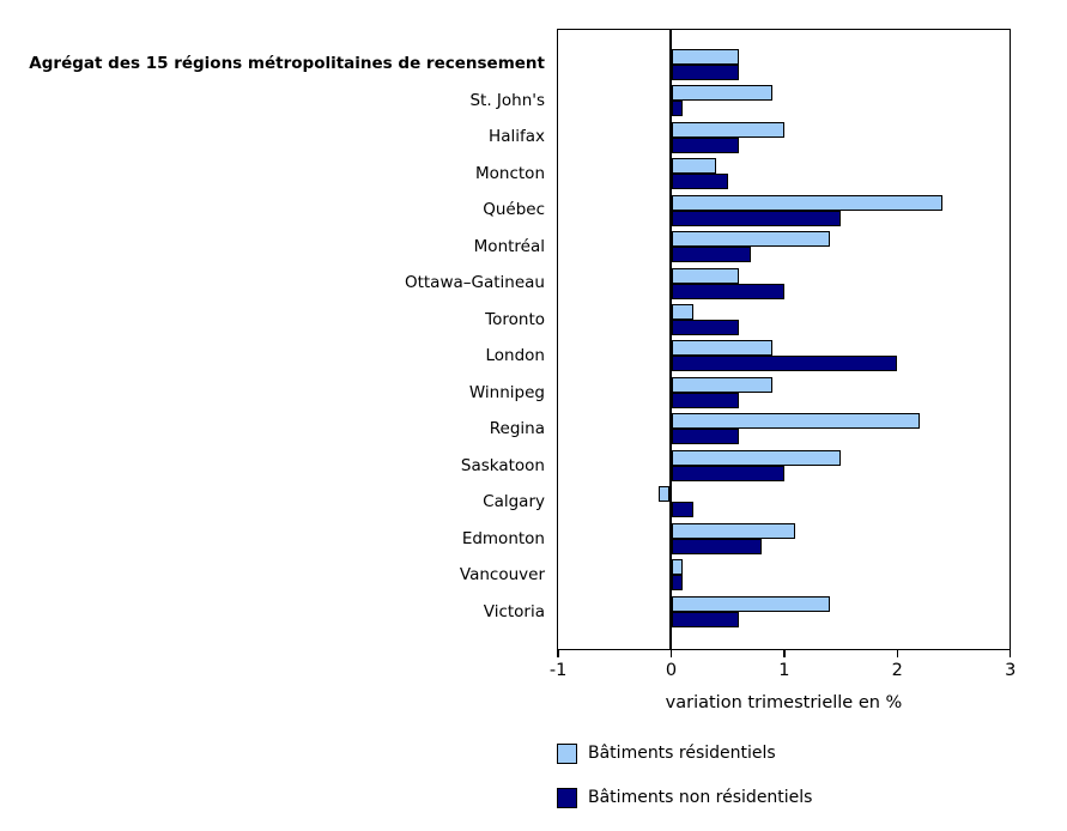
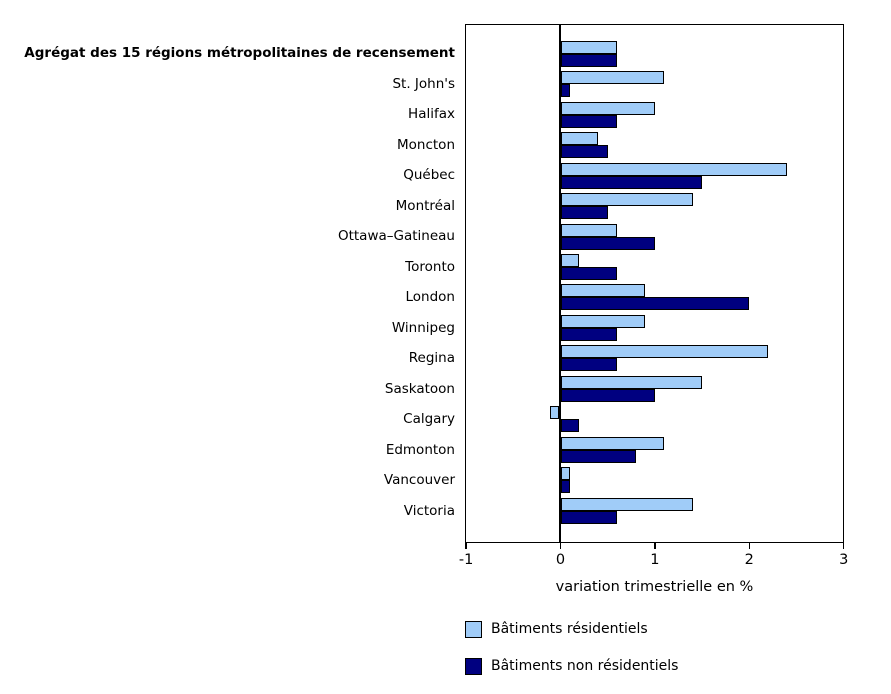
Bâtiments résidentiels/St. John's: 0.9 -> 1.1
Bâtiments non résidentiels/Montréal: 0.7 -> 0.5
